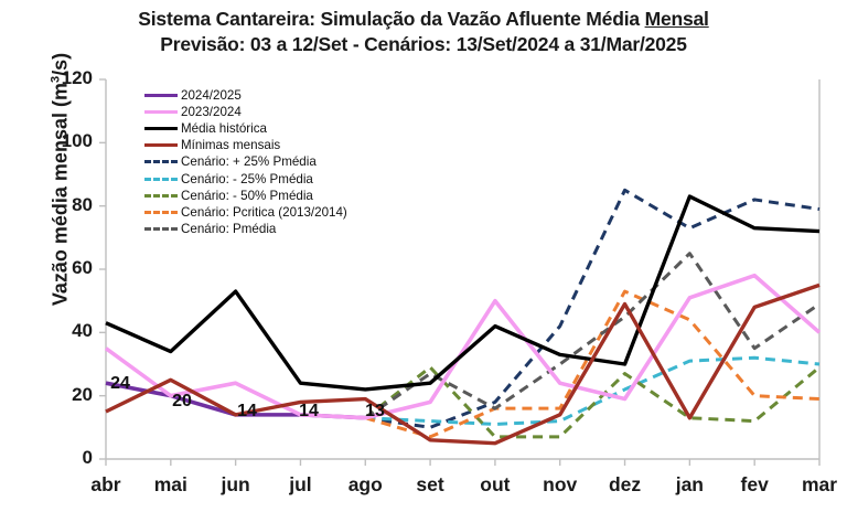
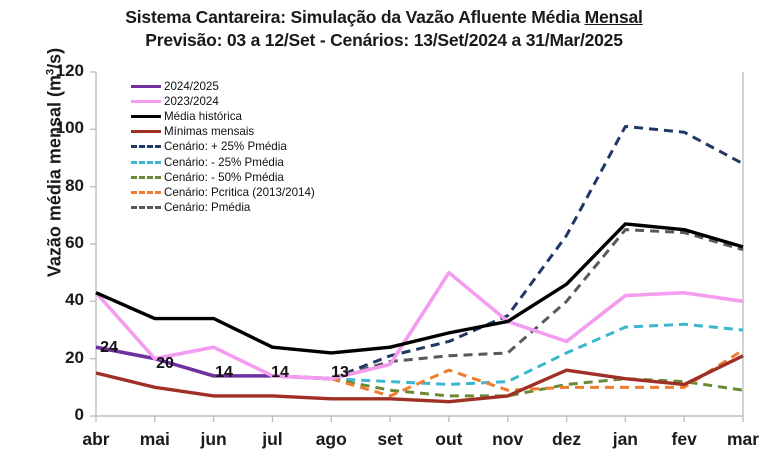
2023/2024/abr: 35 -> 43
Mínimas mensais/mai: 25 -> 10
Média histórica/jun: 53 -> 34
Mínimas mensais/jun: 14 -> 7
Mínimas mensais/jul: 18 -> 7
Mínimas mensais/ago: 19 -> 6
Cenário: + 25% Pmédia/set: 10 -> 21
Cenário: - 50% Pmédia/set: 29 -> 9
Cenário: Pmédia/set: 27 -> 19
Média histórica/out: 42 -> 29
Cenário: + 25% Pmédia/out: 18 -> 26
Cenário: Pmédia/out: 16 -> 21
2023/2024/nov: 24 -> 33
Mínimas mensais/nov: 14 -> 7
Cenário: + 25% Pmédia/nov: 42 -> 35
Cenário: Pcritica (2013/2014)/nov: 16 -> 9
Cenário: Pmédia/nov: 30 -> 22
2023/2024/dez: 19 -> 26
Média histórica/dez: 30 -> 46
Mínimas mensais/dez: 49 -> 16
Cenário: + 25% Pmédia/dez: 85 -> 63
Cenário: - 50% Pmédia/dez: 27 -> 11
Cenário: Pcritica (2013/2014)/dez: 53 -> 10
Cenário: Pmédia/dez: 45 -> 40
2023/2024/jan: 51 -> 42
Média histórica/jan: 83 -> 67
Cenário: + 25% Pmédia/jan: 73 -> 101
Cenário: Pcritica (2013/2014)/jan: 44 -> 10
2023/2024/fev: 58 -> 43
Média histórica/fev: 73 -> 65
Mínimas mensais/fev: 48 -> 11
Cenário: + 25% Pmédia/fev: 82 -> 99
Cenário: Pcritica (2013/2014)/fev: 20 -> 10
Cenário: Pmédia/fev: 35 -> 64
Média histórica/mar: 72 -> 59
Mínimas mensais/mar: 55 -> 21
Cenário: + 25% Pmédia/mar: 79 -> 88
Cenário: - 50% Pmédia/mar: 29 -> 9
Cenário: Pcritica (2013/2014)/mar: 19 -> 23
Cenário: Pmédia/mar: 49 -> 58
